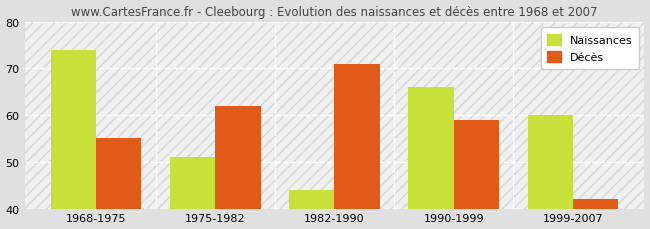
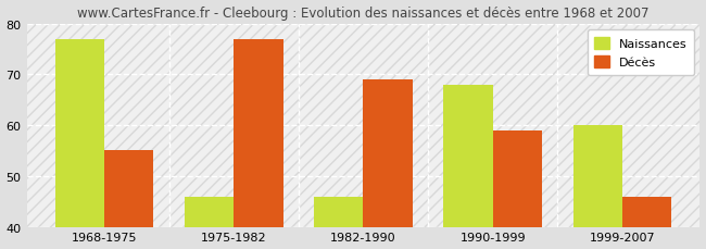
Naissances/1968-1975: 74 -> 77
Naissances/1975-1982: 51 -> 46
Décès/1975-1982: 62 -> 77
Naissances/1982-1990: 44 -> 46
Décès/1982-1990: 71 -> 69
Naissances/1990-1999: 66 -> 68
Décès/1999-2007: 42 -> 46
